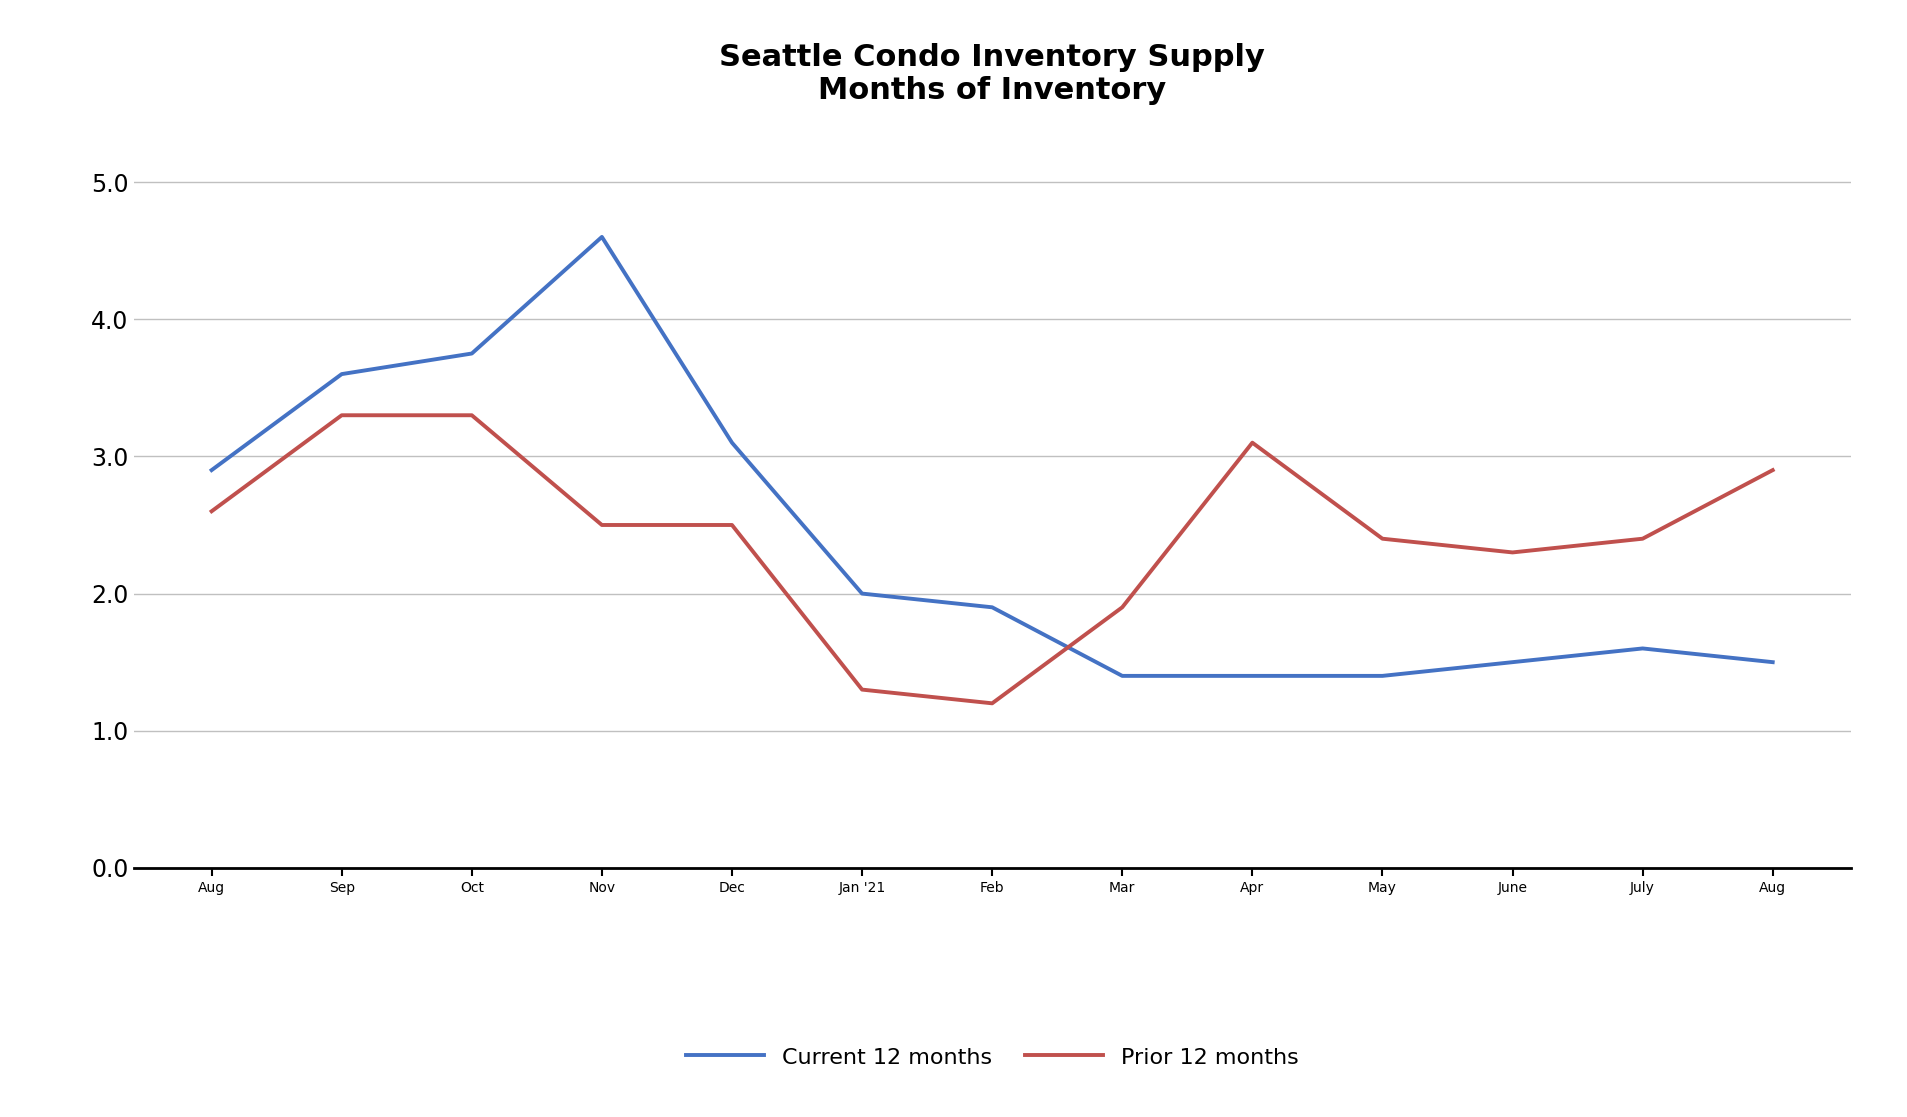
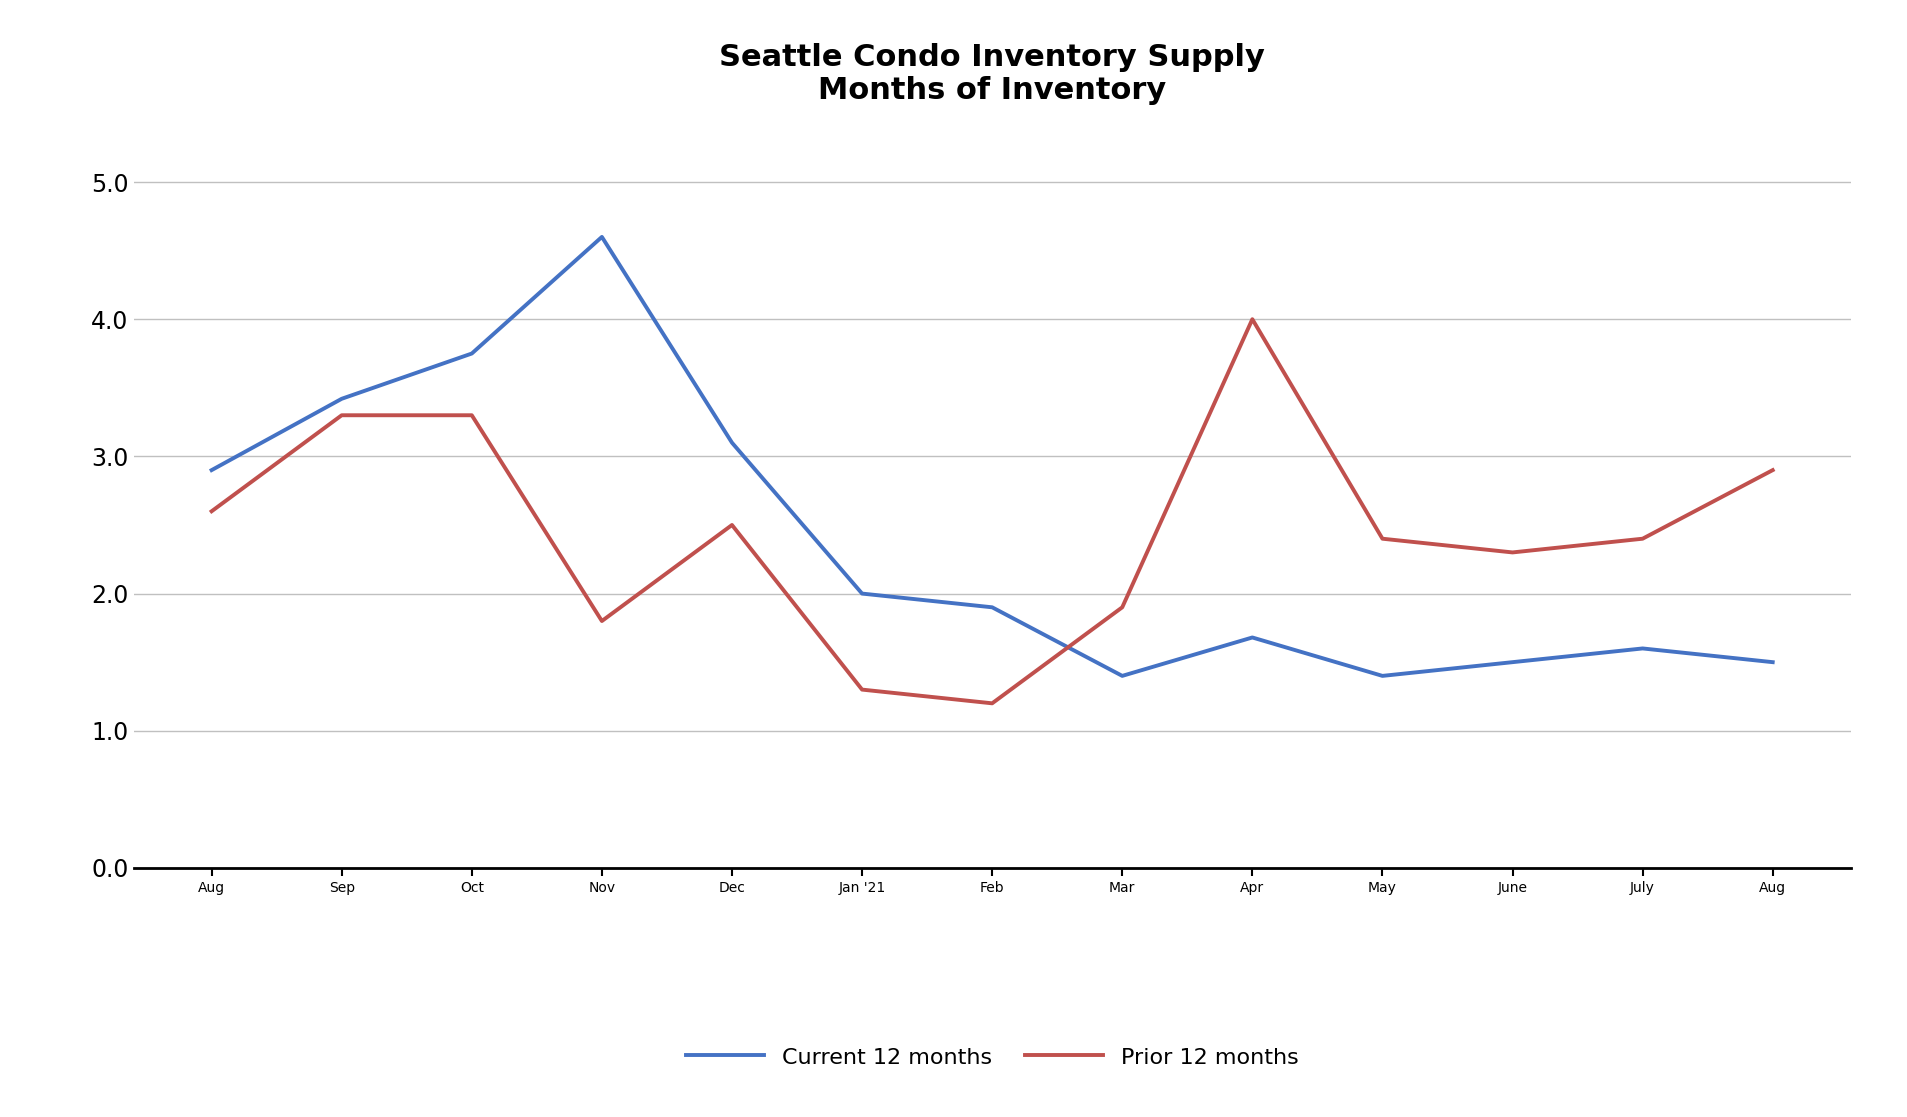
Current 12 months/Sep: 3.60 -> 3.42
Prior 12 months/Nov: 2.5 -> 1.8
Current 12 months/Apr: 1.40 -> 1.68
Prior 12 months/Apr: 3.1 -> 4.0
